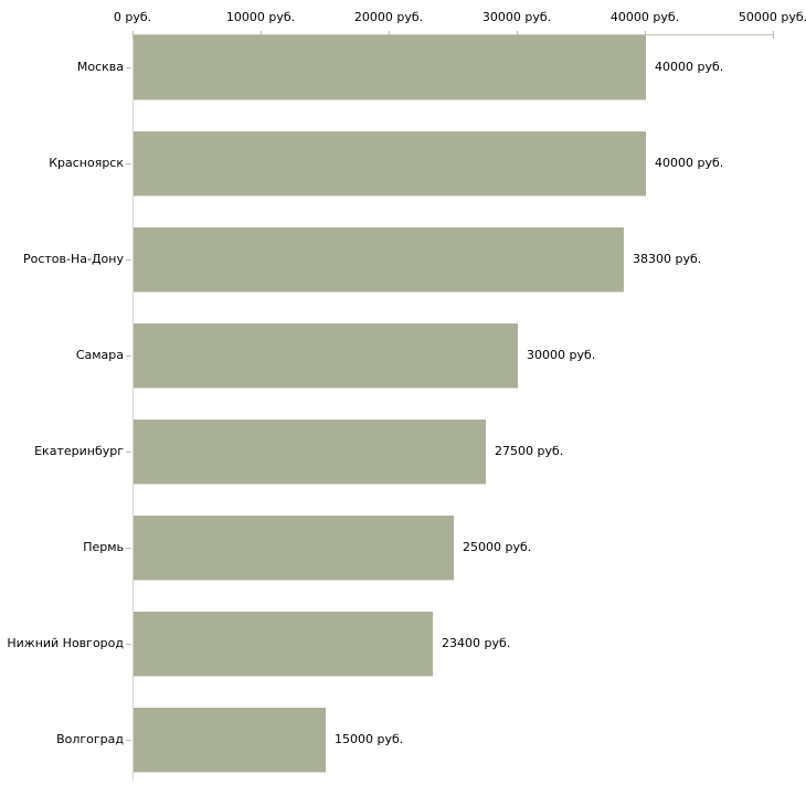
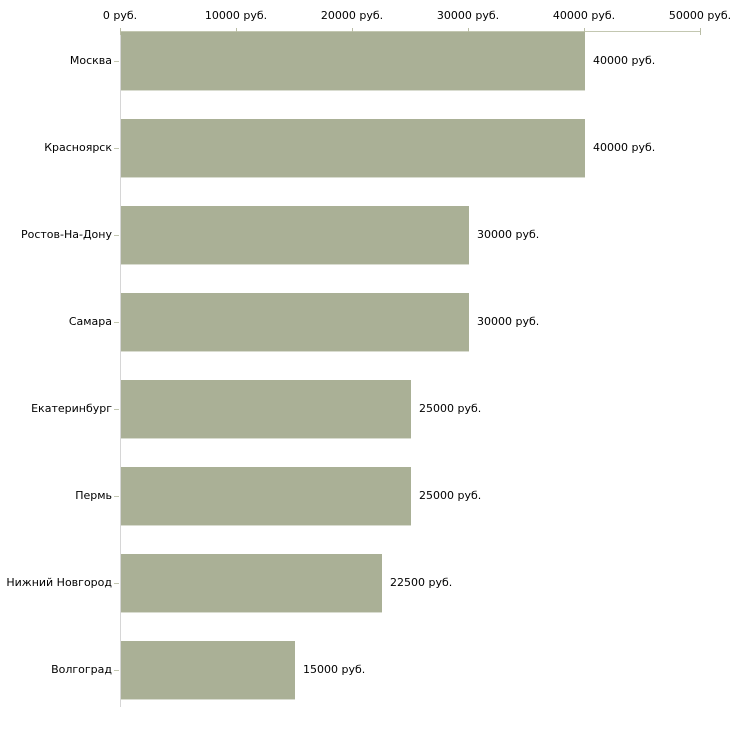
Ростов-На-Дону: 38300 -> 30000
Екатеринбург: 27500 -> 25000
Нижний Новгород: 23400 -> 22500
